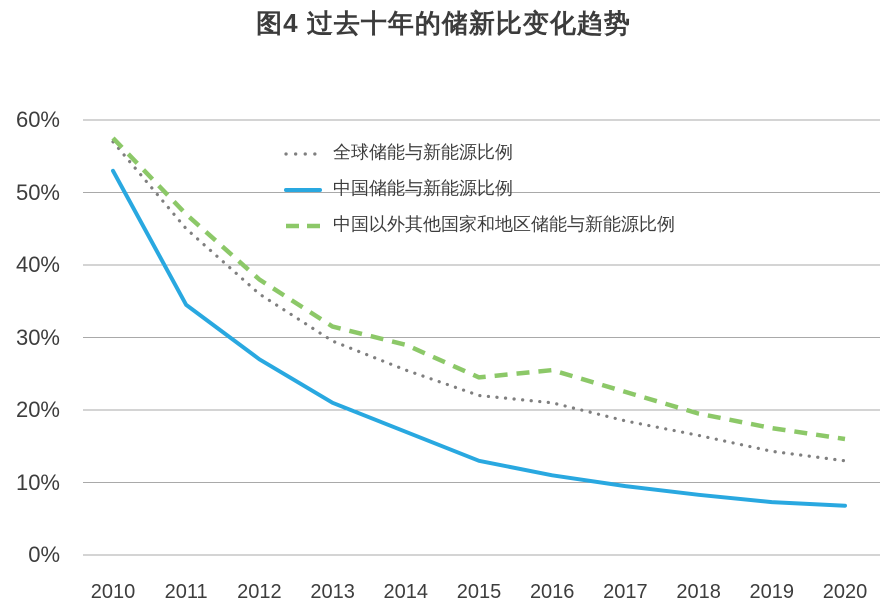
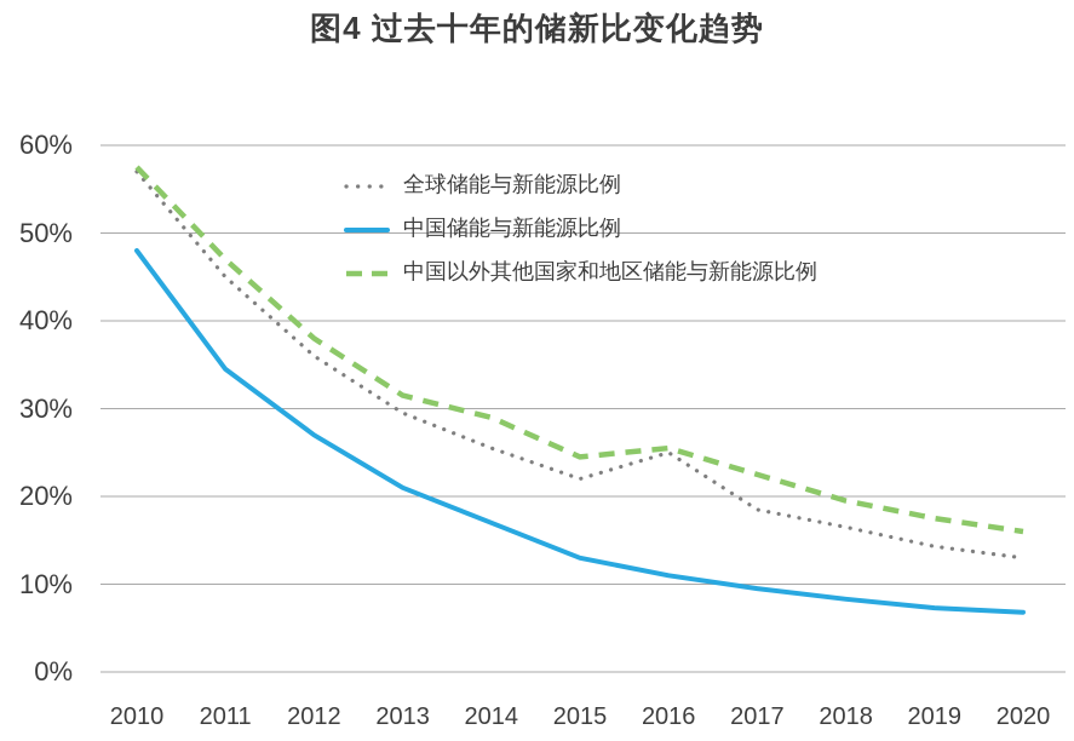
中国储能与新能源比例/2010: 53% -> 48%
全球储能与新能源比例/2016: 21% -> 25%
